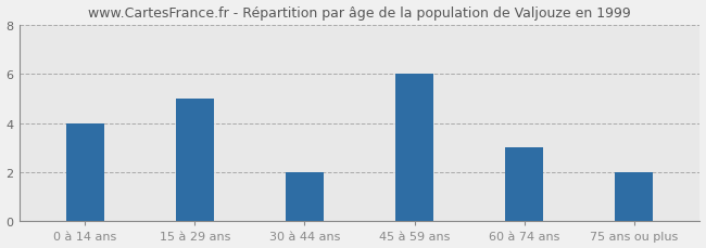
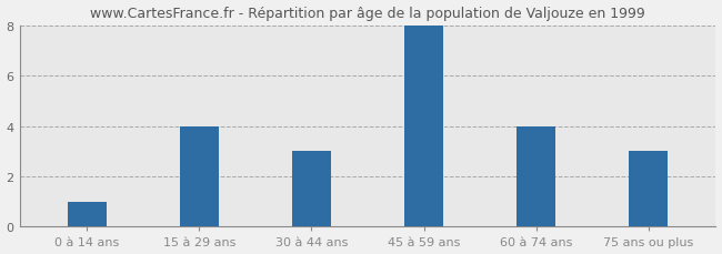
0 à 14 ans: 4 -> 1
15 à 29 ans: 5 -> 4
30 à 44 ans: 2 -> 3
45 à 59 ans: 6 -> 8
60 à 74 ans: 3 -> 4
75 ans ou plus: 2 -> 3
